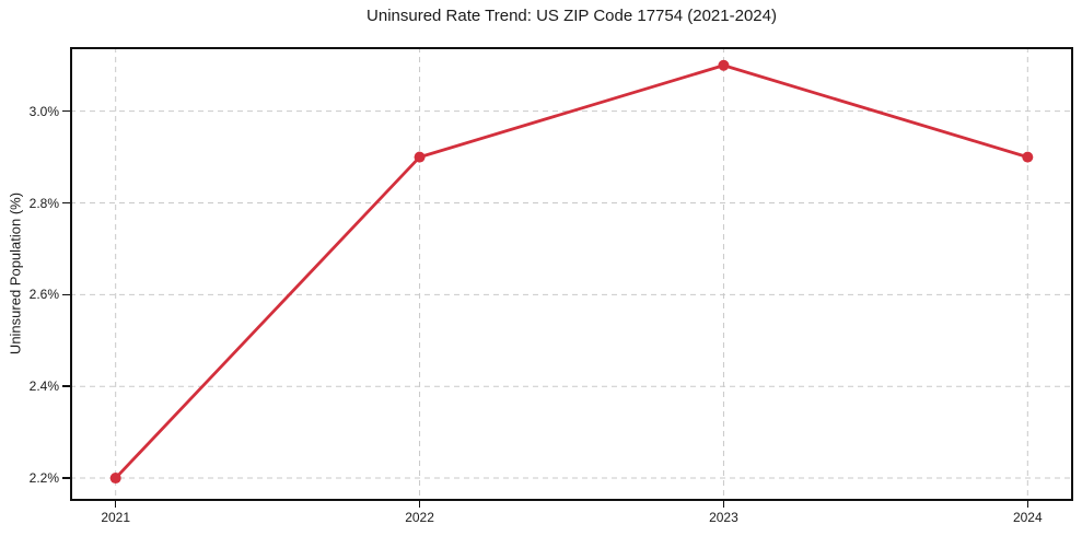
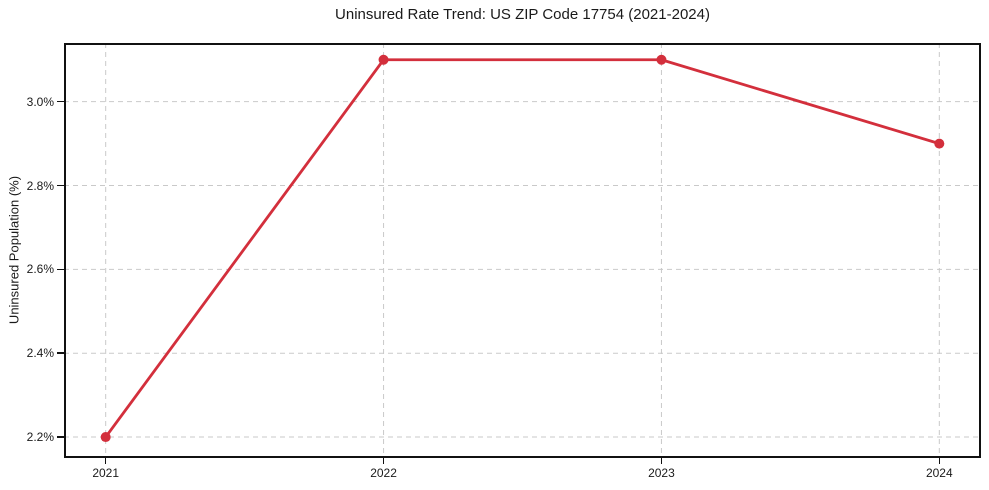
2022: 2.9% -> 3.1%
